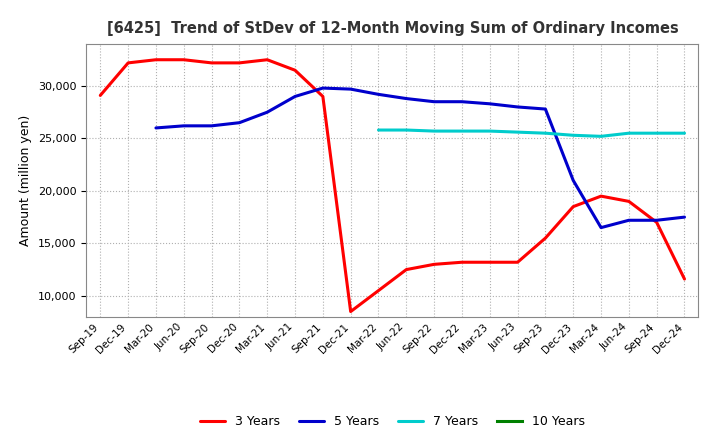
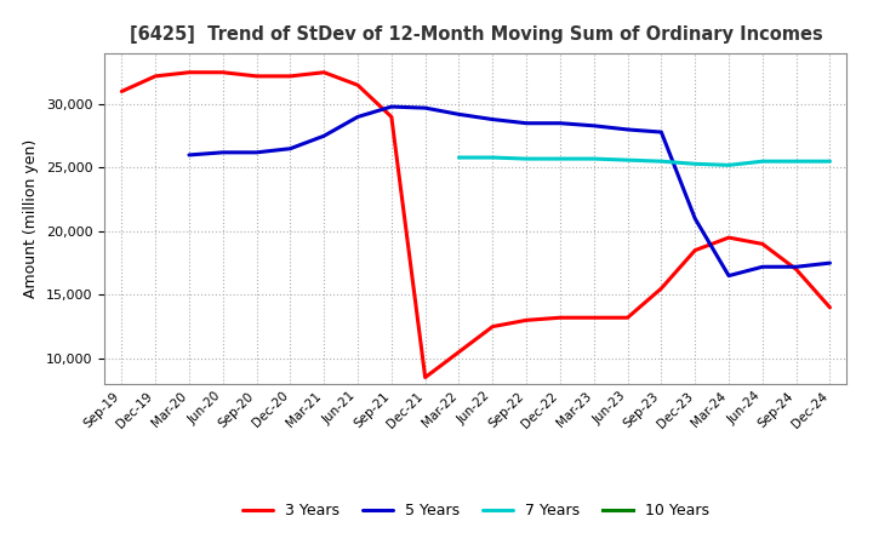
3 Years/Sep-19: 29,100 -> 31,000
3 Years/Dec-24: 11,600 -> 14,000
